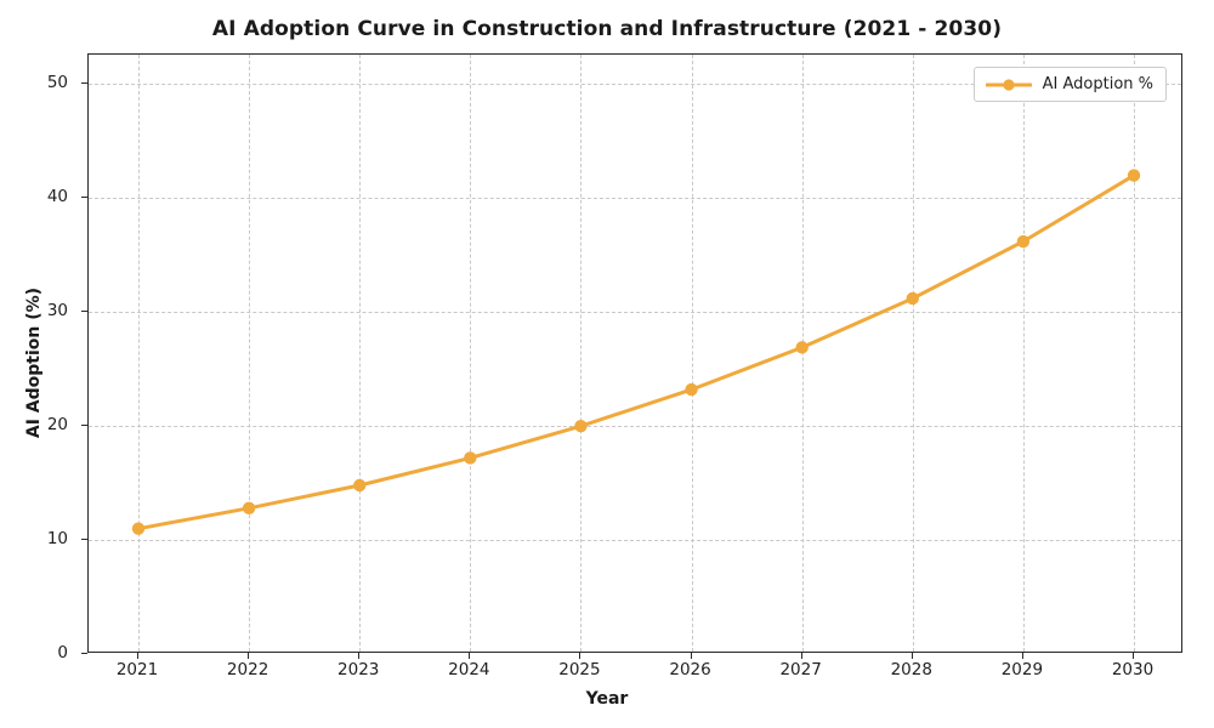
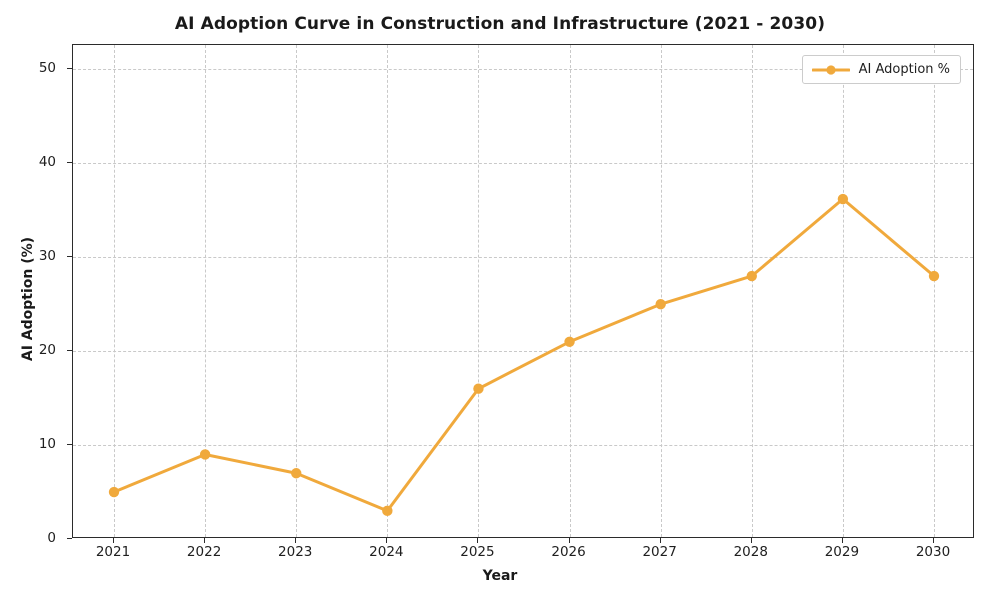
2021: 11 -> 5
2022: 13 -> 9
2023: 15 -> 7
2024: 17 -> 3
2025: 20 -> 16
2026: 23 -> 21
2027: 27 -> 25
2028: 31 -> 28
2030: 42 -> 28
